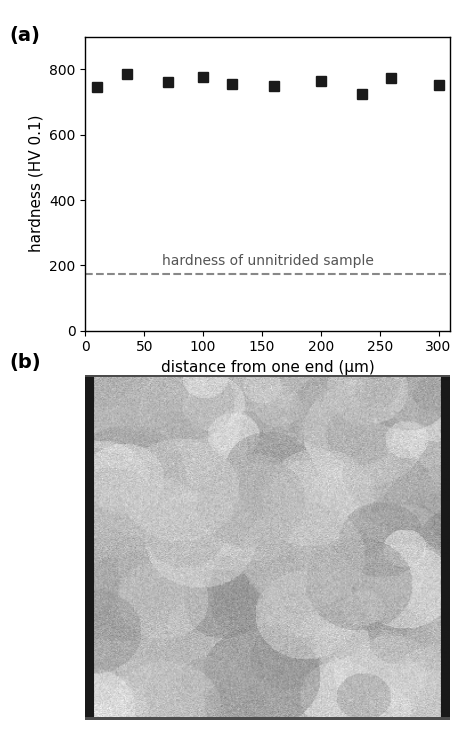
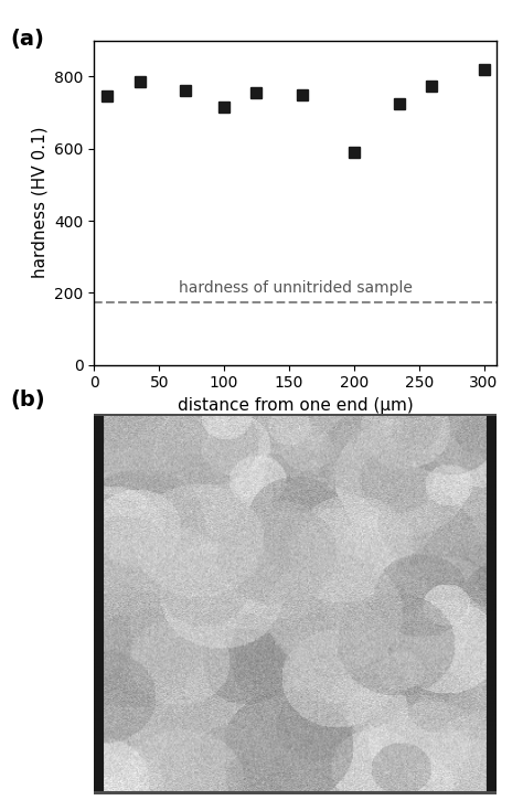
100: 778 -> 715
200: 765 -> 590
300: 752 -> 820
